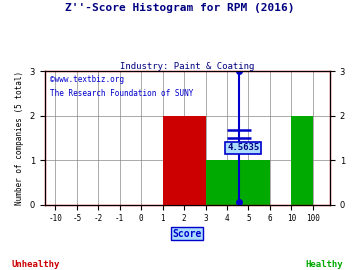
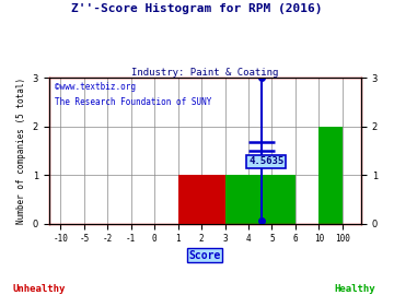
2: 2 -> 1
